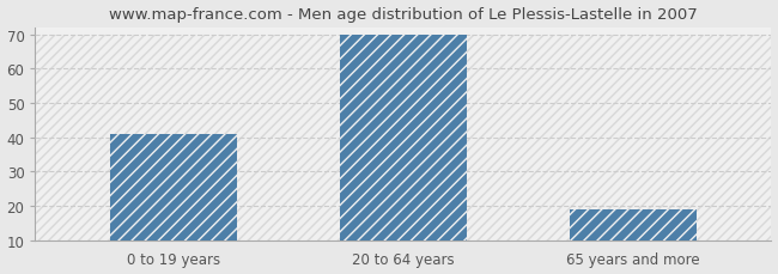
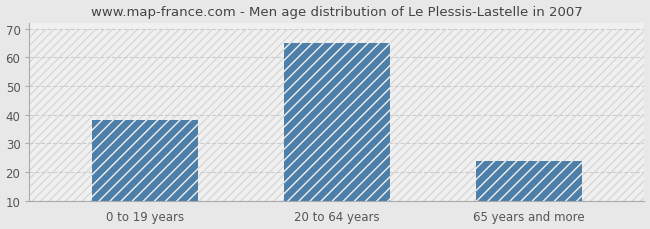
0 to 19 years: 41 -> 38
20 to 64 years: 70 -> 65
65 years and more: 19 -> 24
